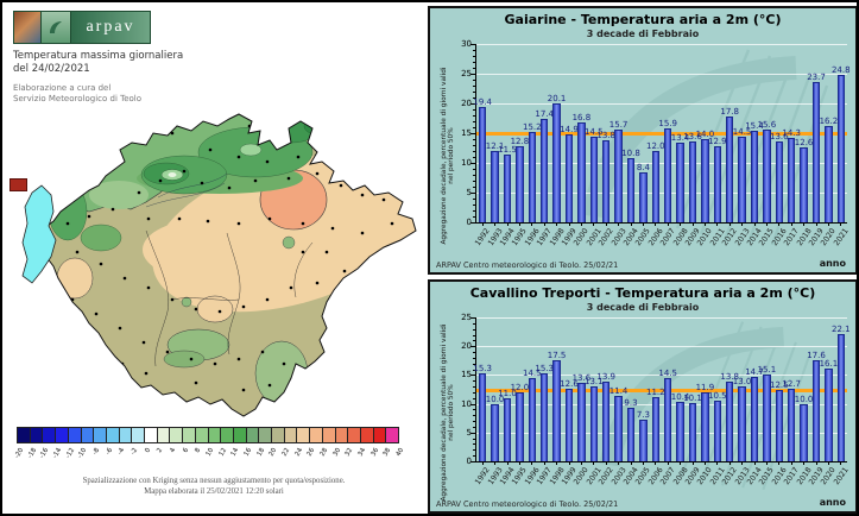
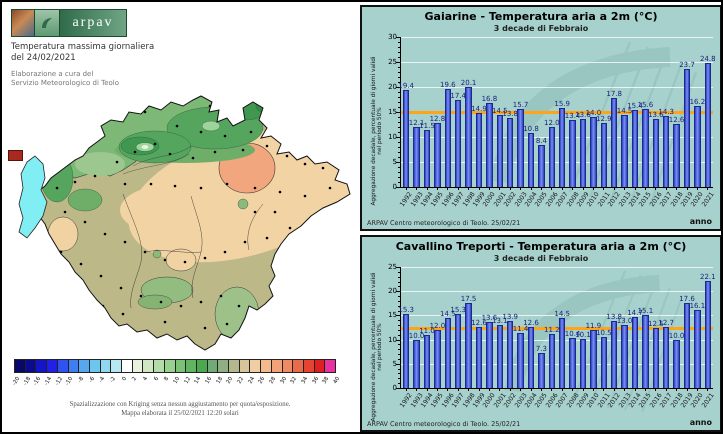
Gaiarine - Temperatura aria a 2m (°C)/1996: 15.2 -> 19.6
Cavallino Treporti - Temperatura aria a 2m (°C)/2004: 9.3 -> 12.6
